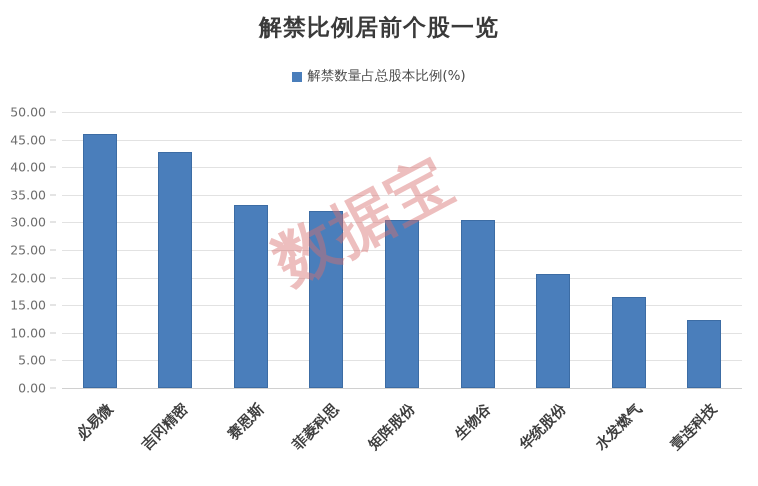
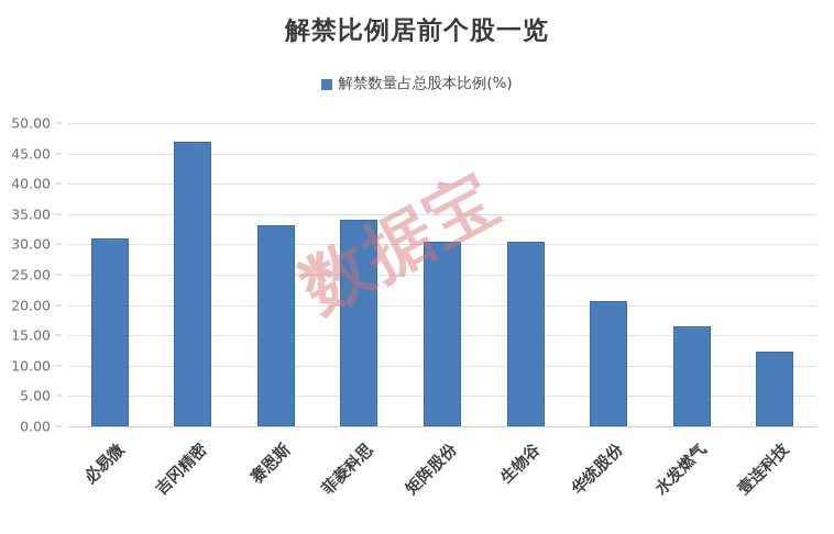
必易微: 46 -> 31
吉冈精密: 43 -> 47
菲菱科思: 32 -> 34
